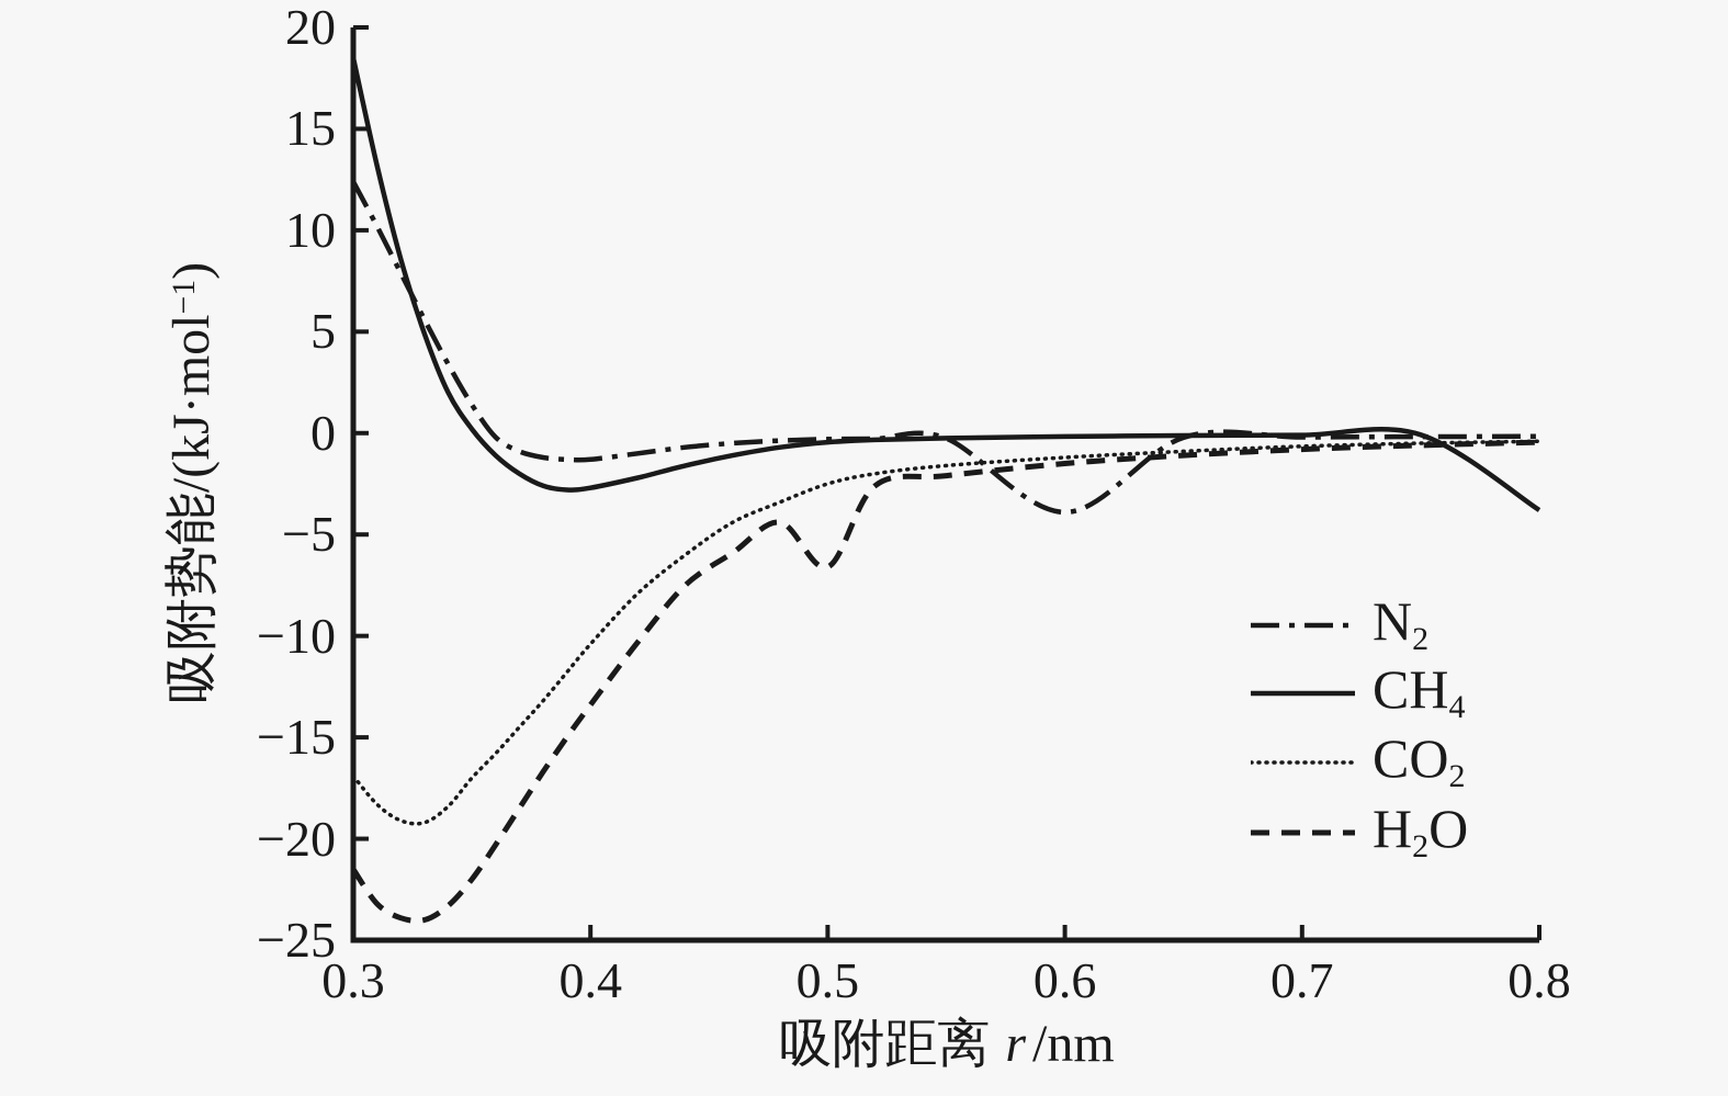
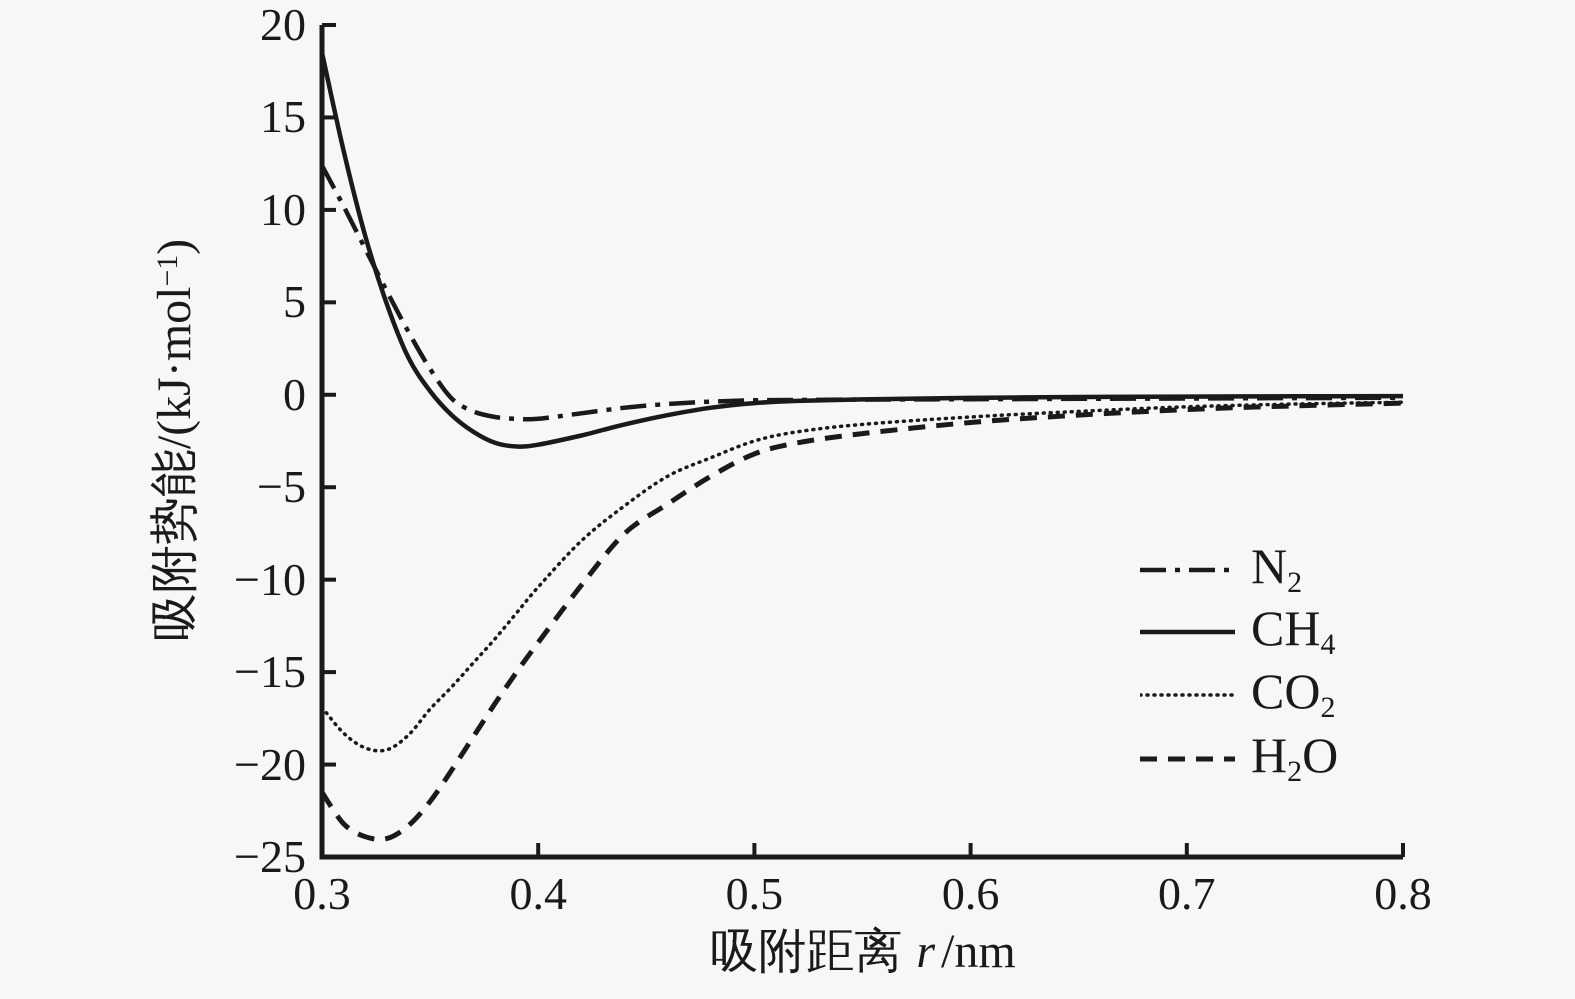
H2O/0.5: -6.6 -> -3.2
N2/0.6: -3.9 -> -0.2
CH4/0.8: -3.8 -> -0.1
